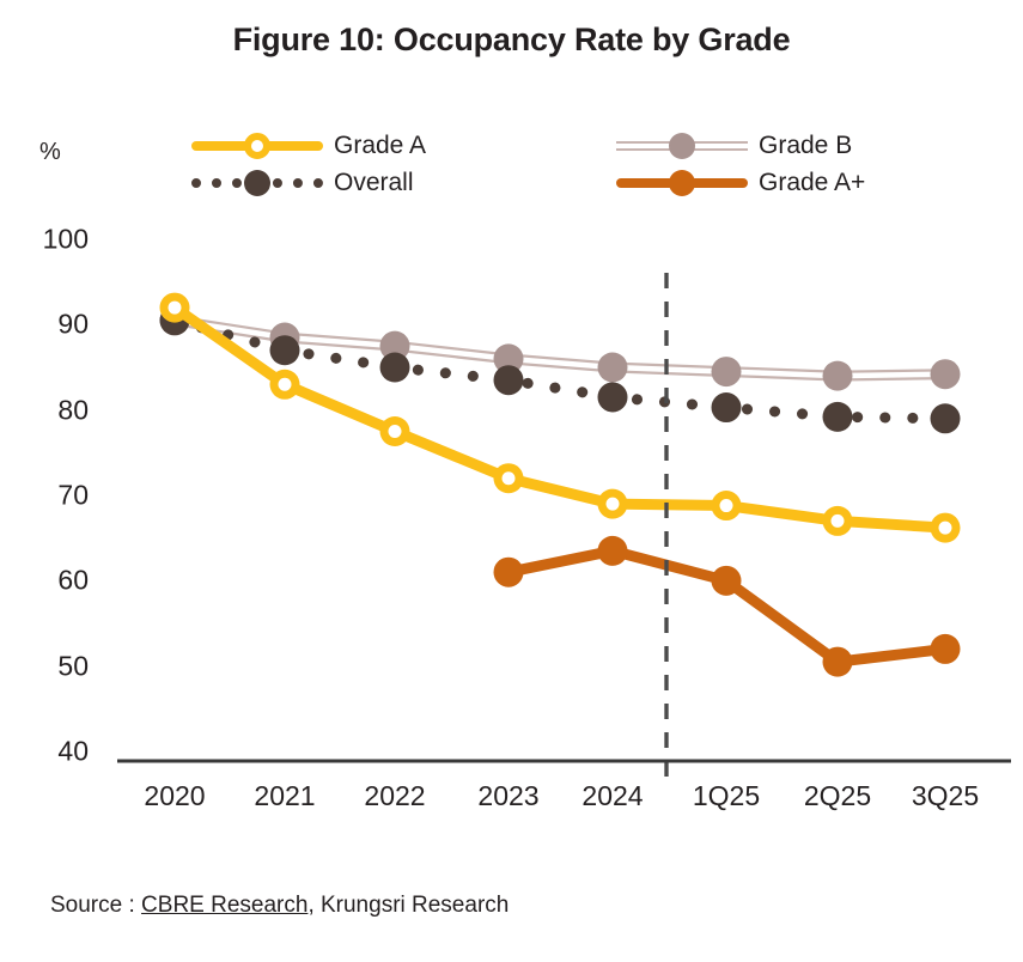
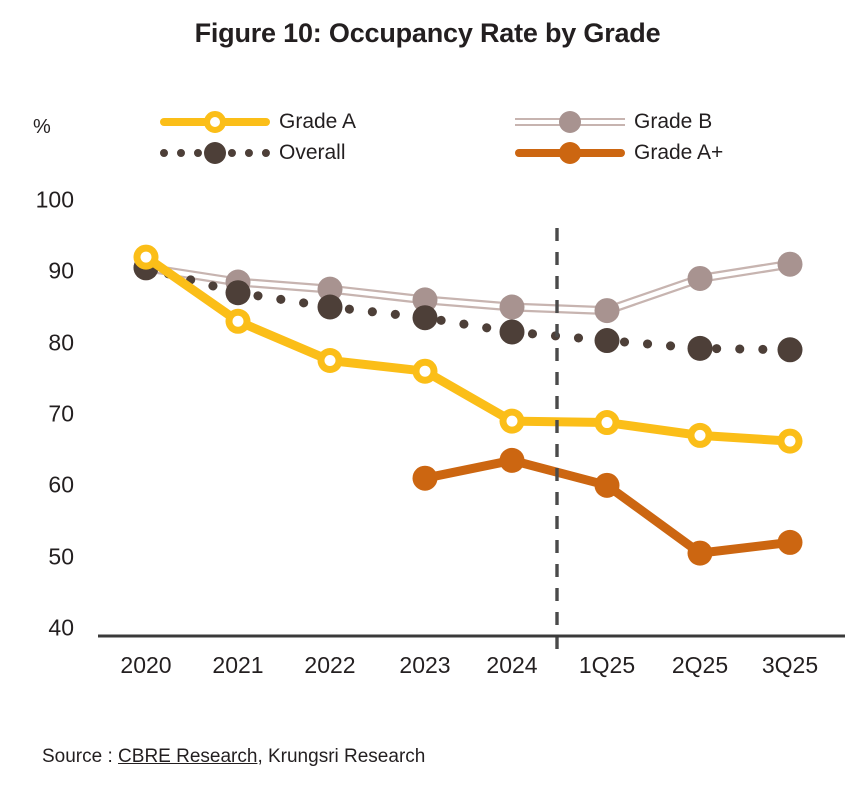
Grade A/2023: 72 -> 76
Grade B/2Q25: 84 -> 89
Grade B/3Q25: 84 -> 91
